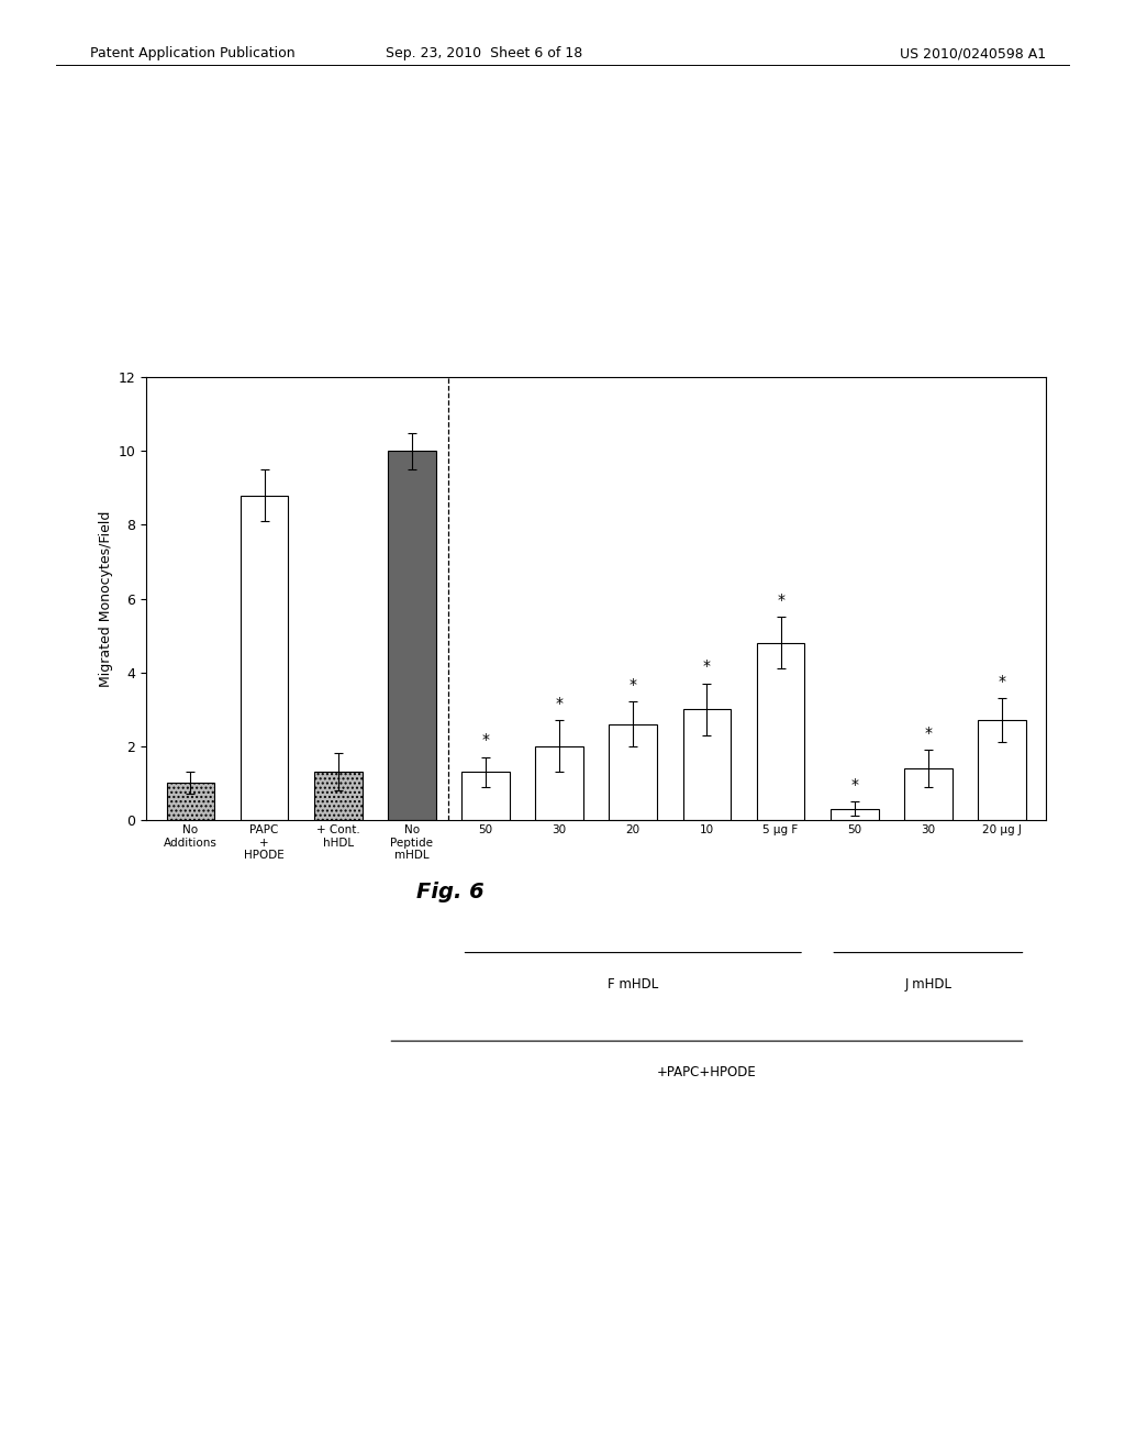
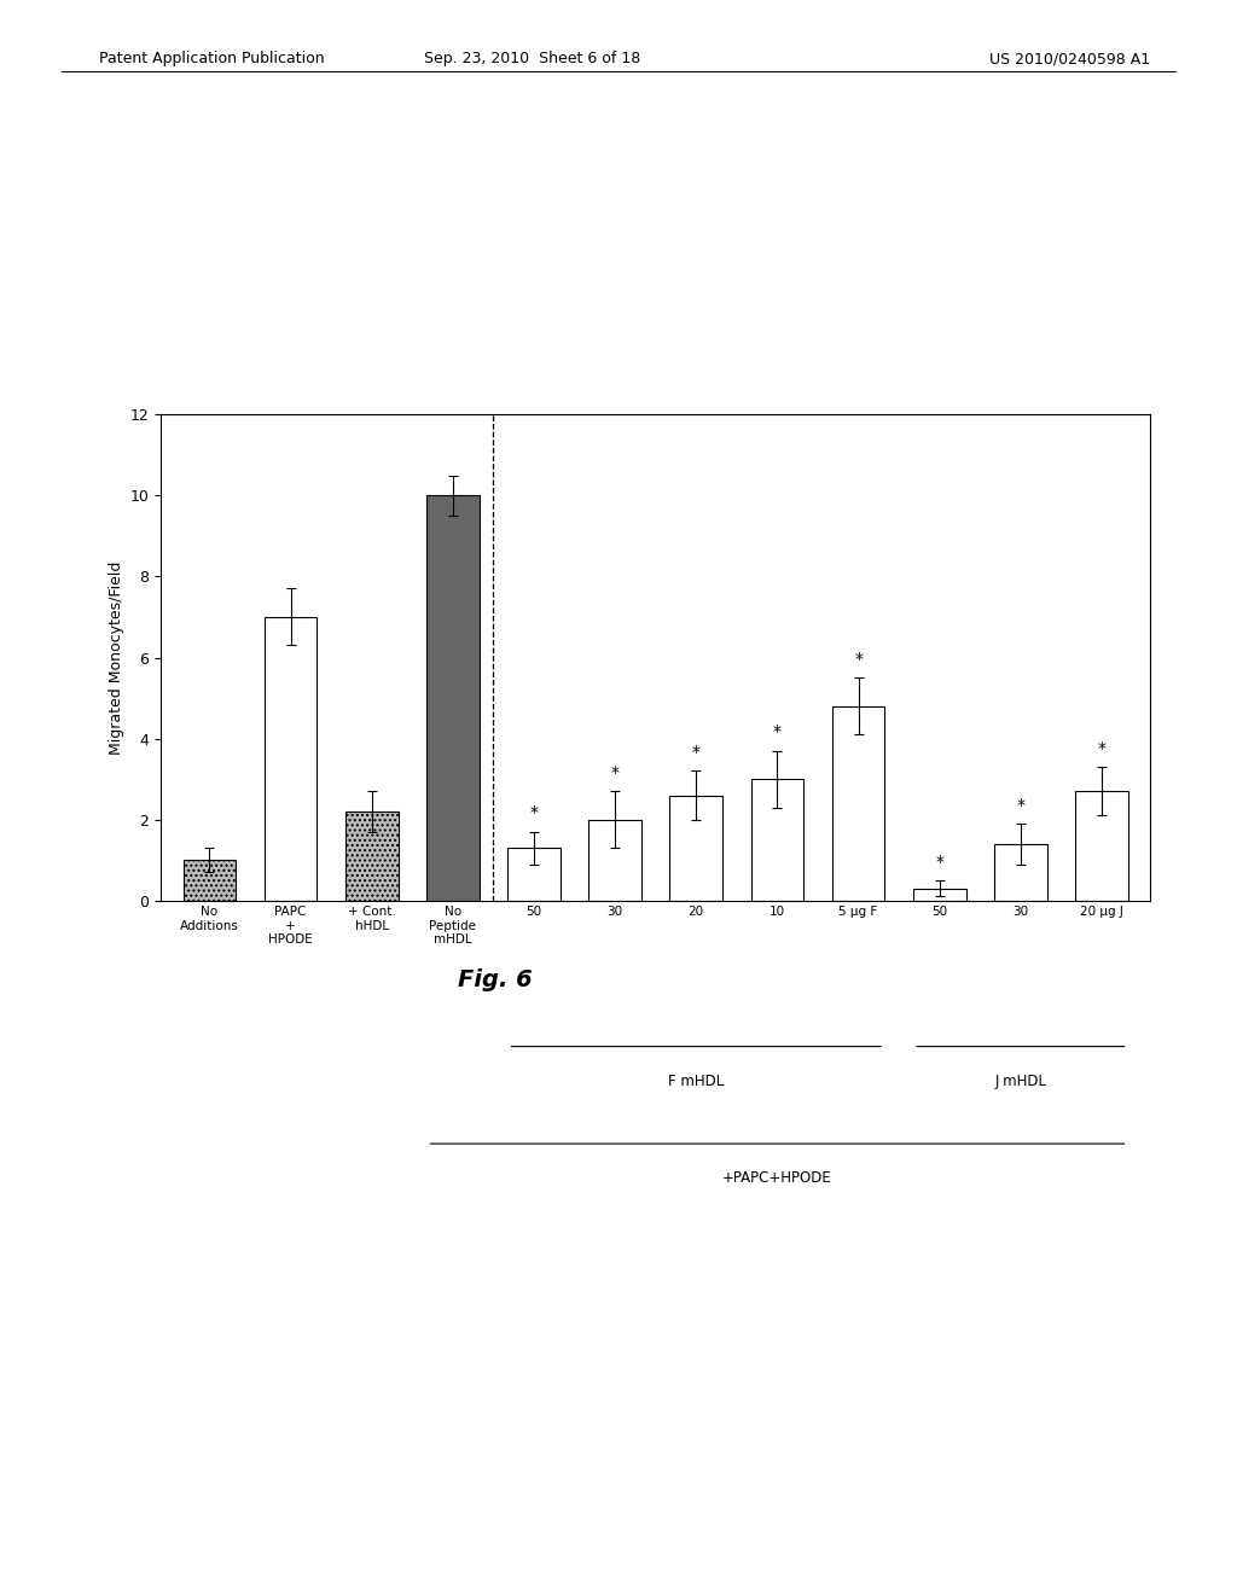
PAPC + HPODE: 8.8 -> 7.0
+ Cont. hHDL: 1.3 -> 2.2
